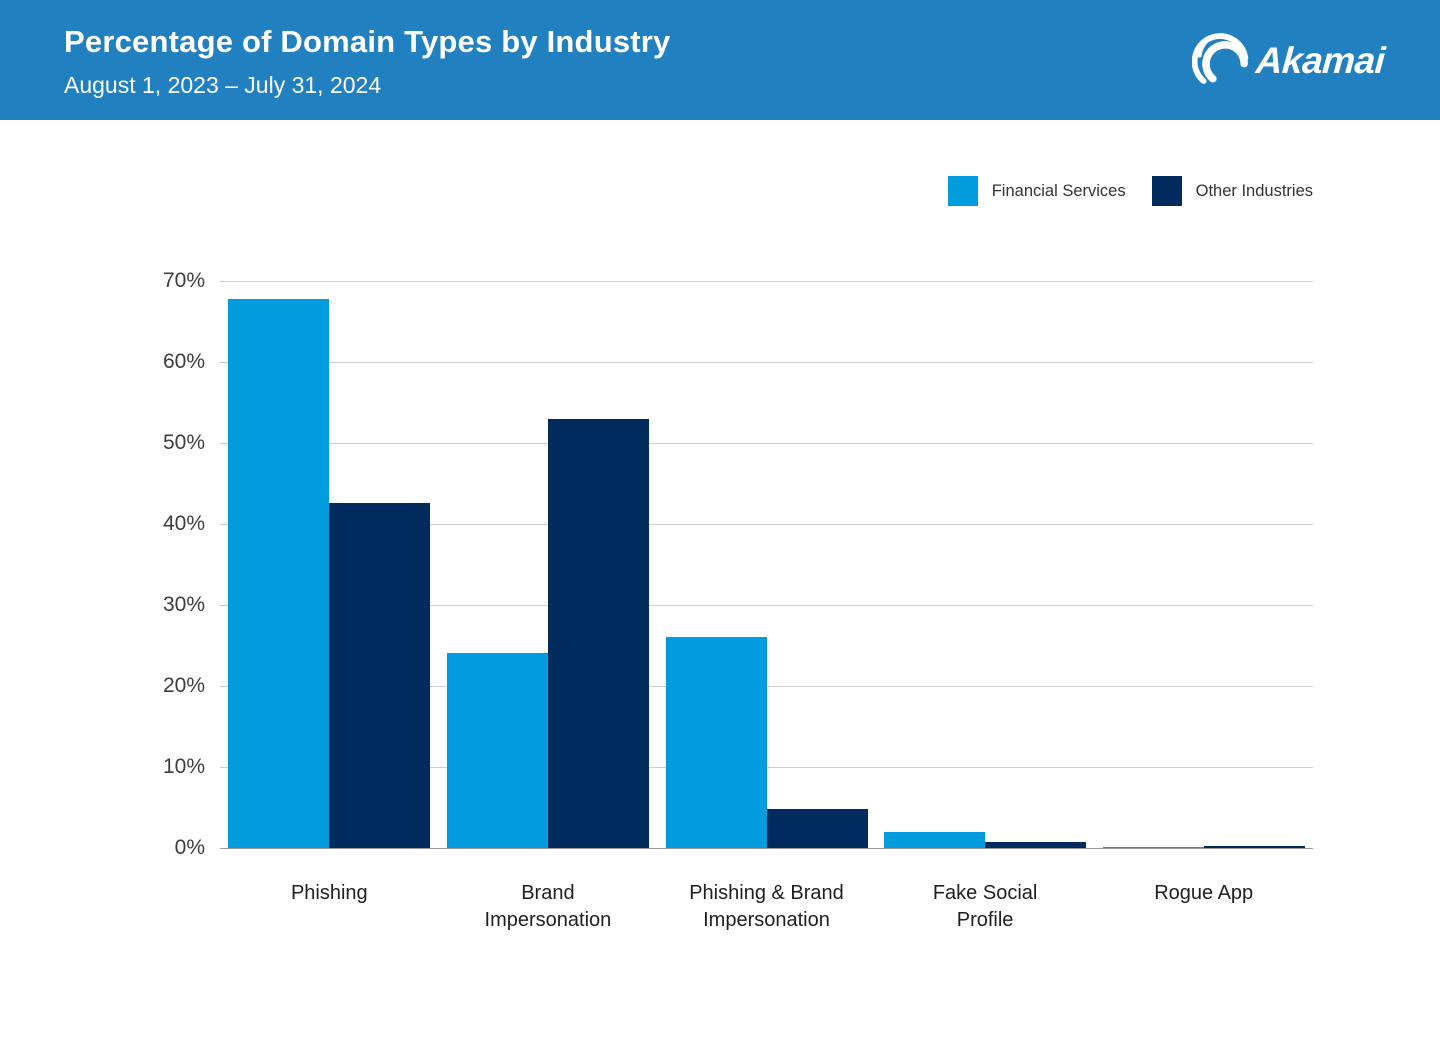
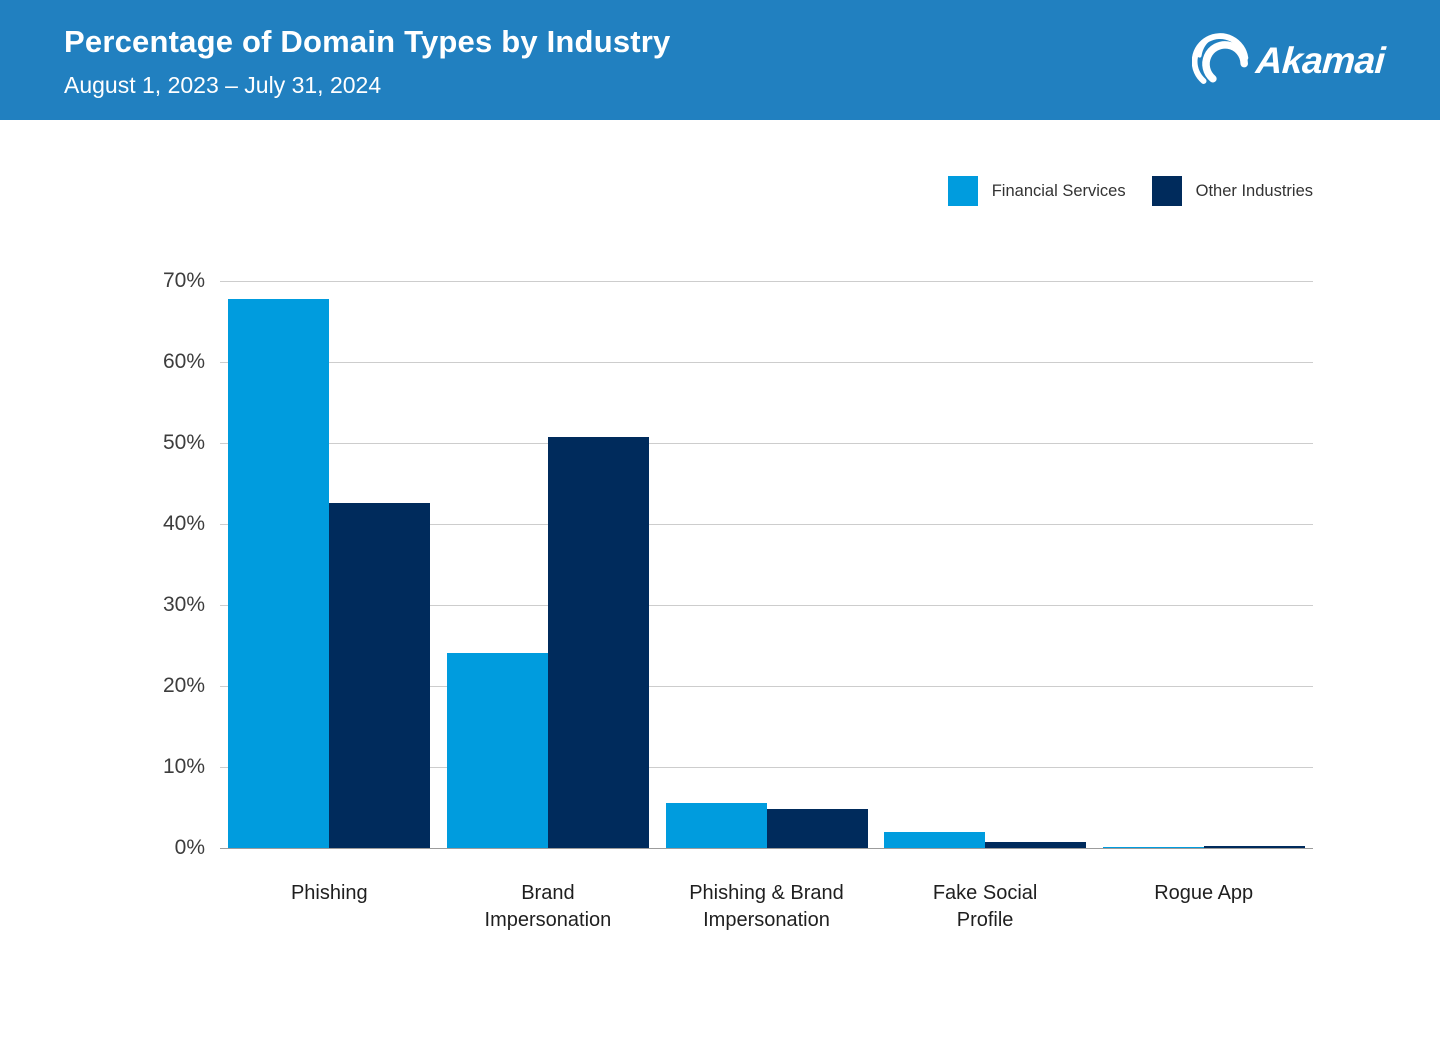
Other Industries/Brand Impersonation: 53% -> 51%
Financial Services/Phishing & Brand Impersonation: 26% -> 6%
